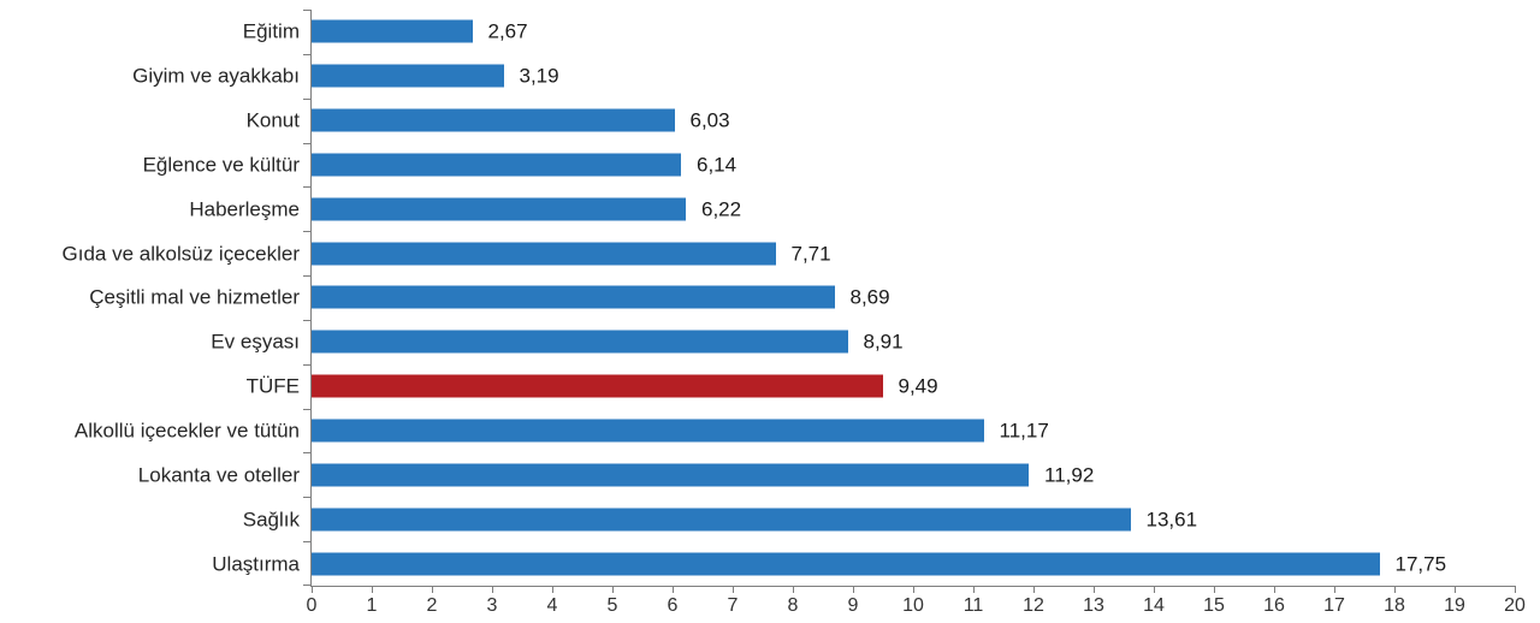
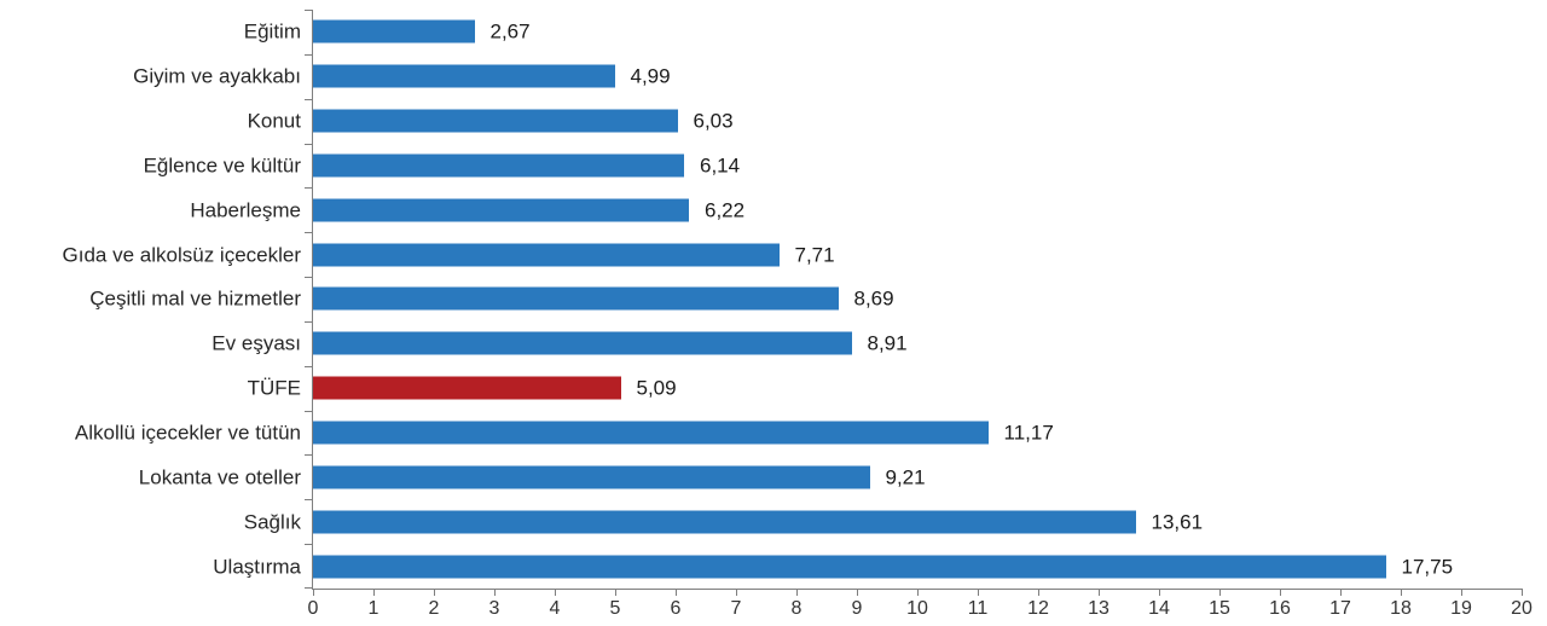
Giyim ve ayakkabı: 3,19 -> 4,99
TÜFE: 9,49 -> 5,09
Lokanta ve oteller: 11,92 -> 9,21
